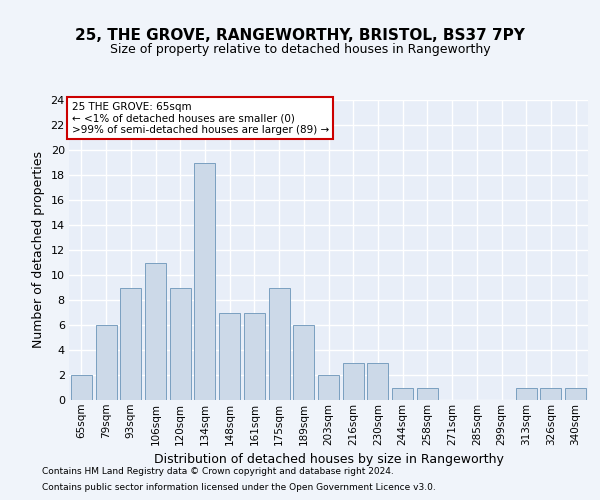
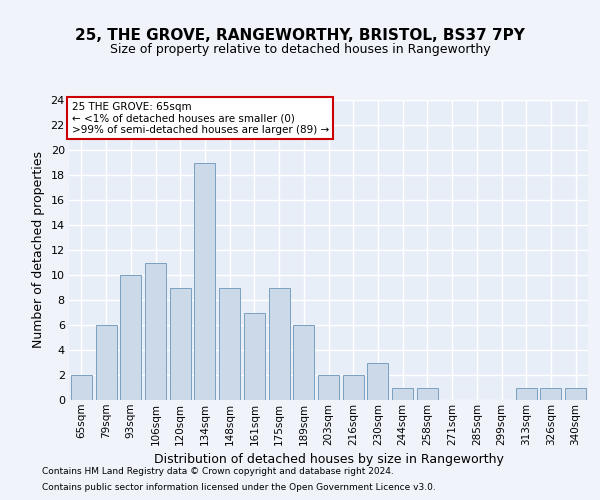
93sqm: 9 -> 10
148sqm: 7 -> 9
216sqm: 3 -> 2
